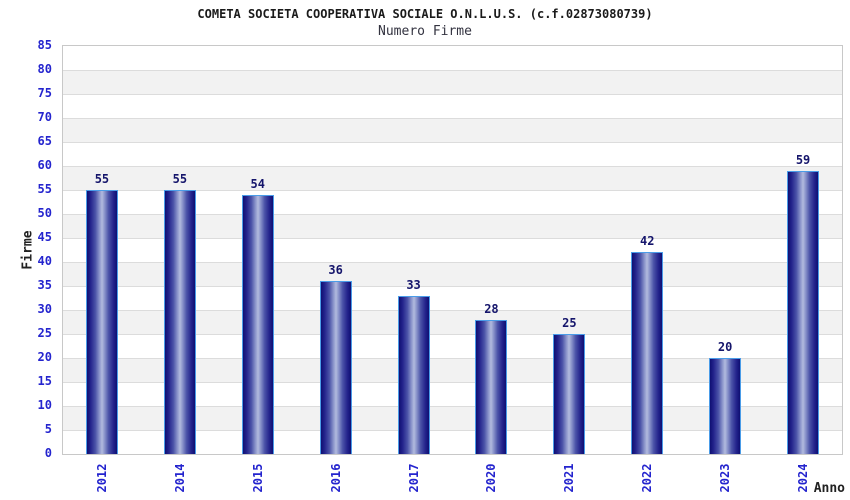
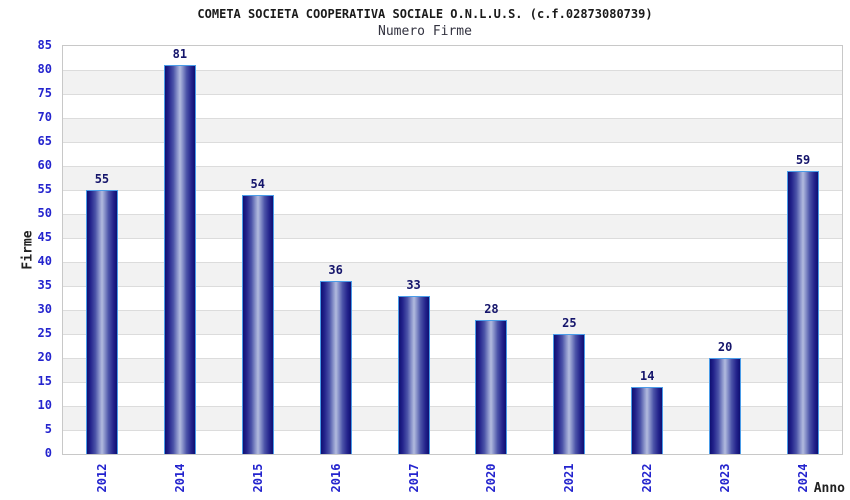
2014: 55 -> 81
2022: 42 -> 14
